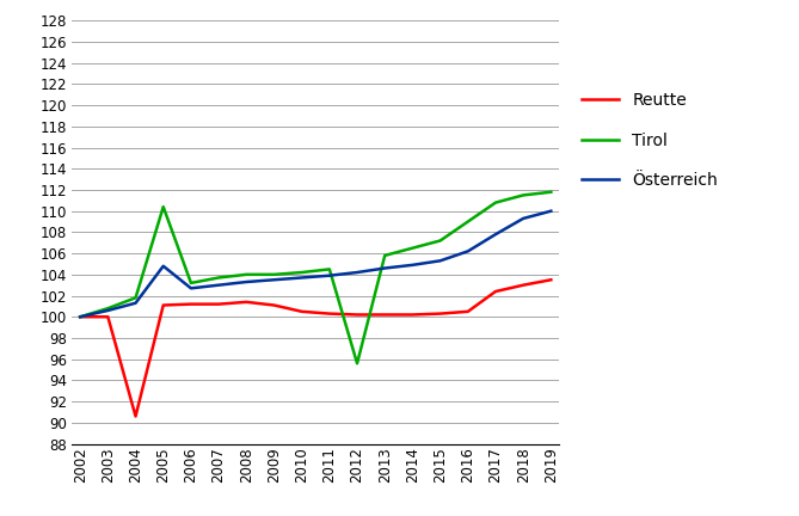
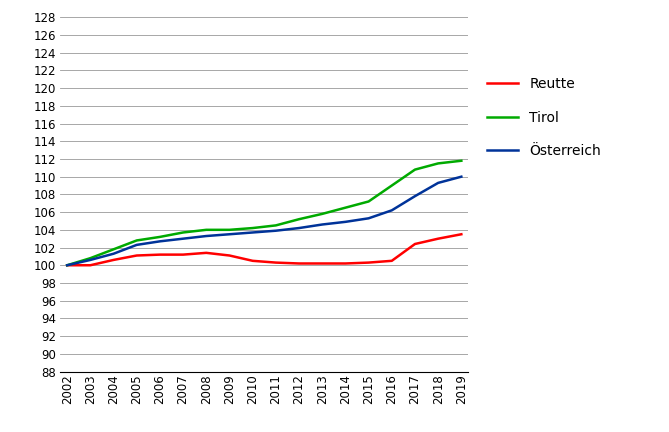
Reutte/2004: 90.6 -> 100.6
Tirol/2005: 110.4 -> 102.8
Österreich/2005: 104.8 -> 102.3
Tirol/2012: 95.6 -> 105.2
